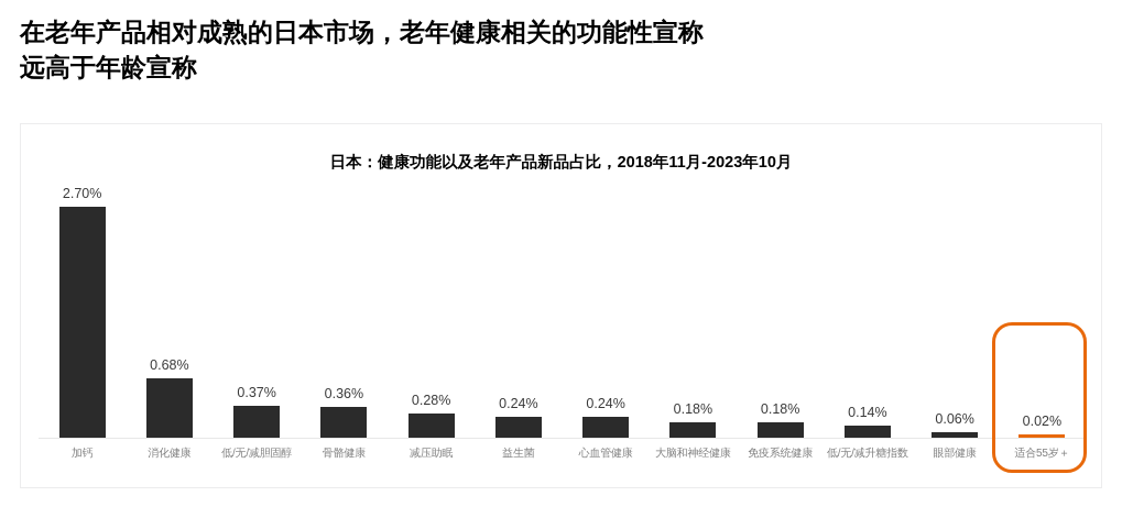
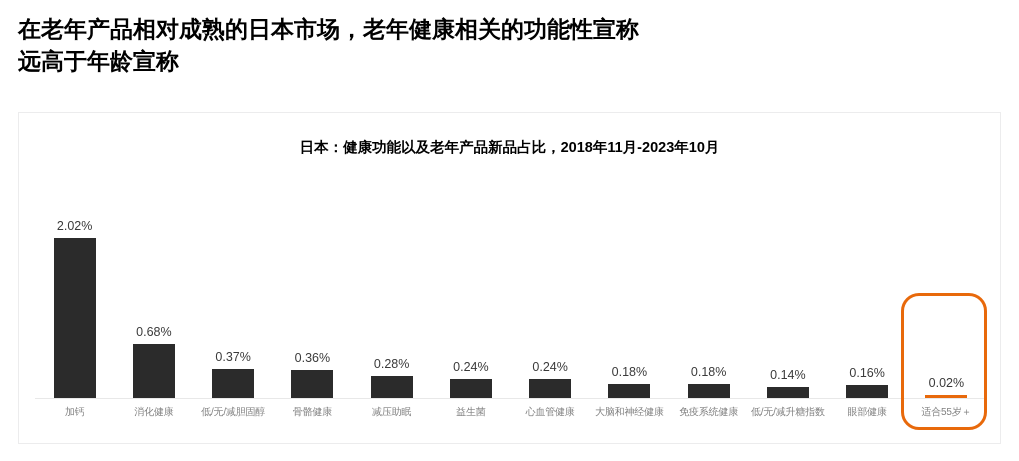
加钙: 2.70% -> 2.02%
眼部健康: 0.06% -> 0.16%
